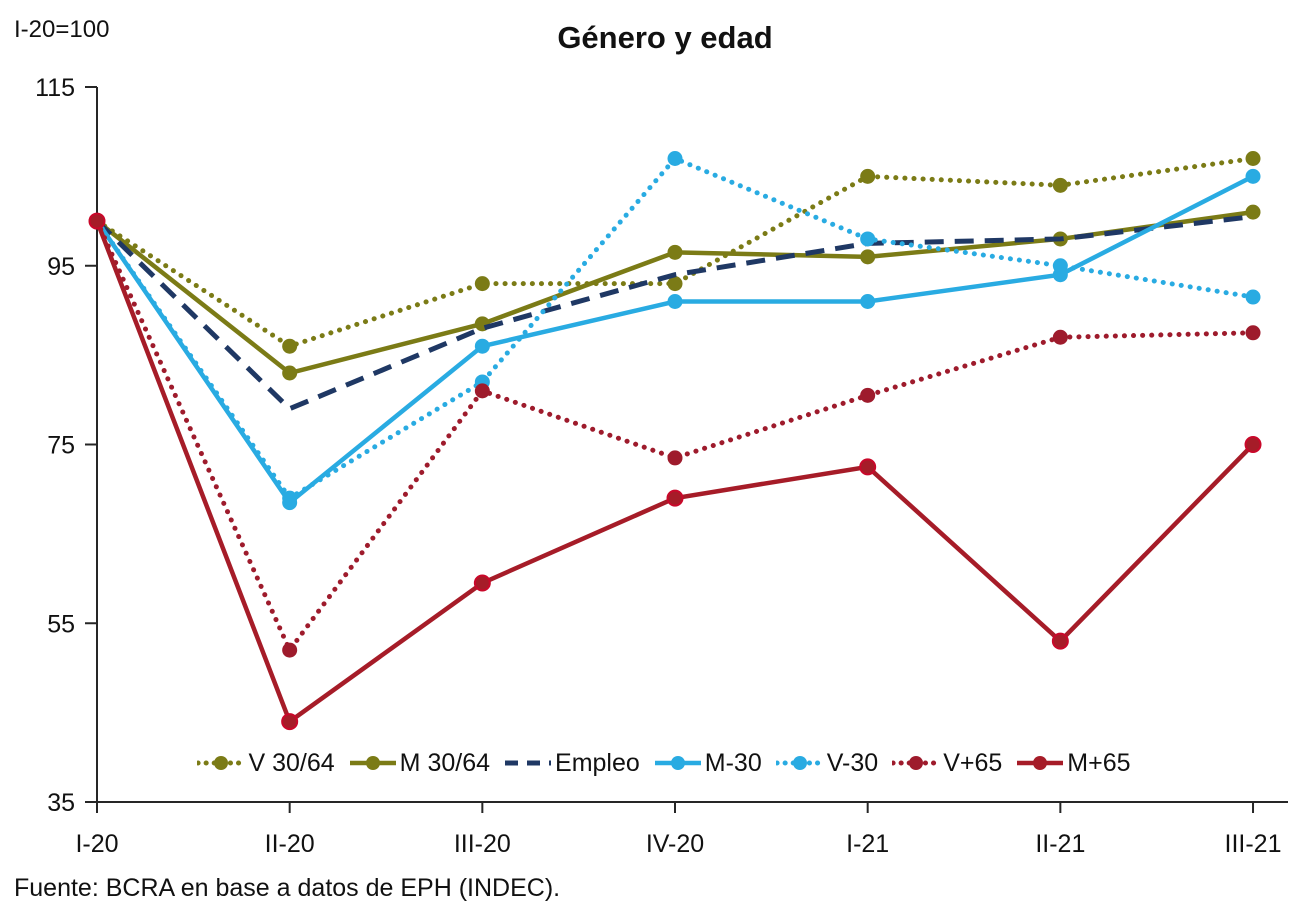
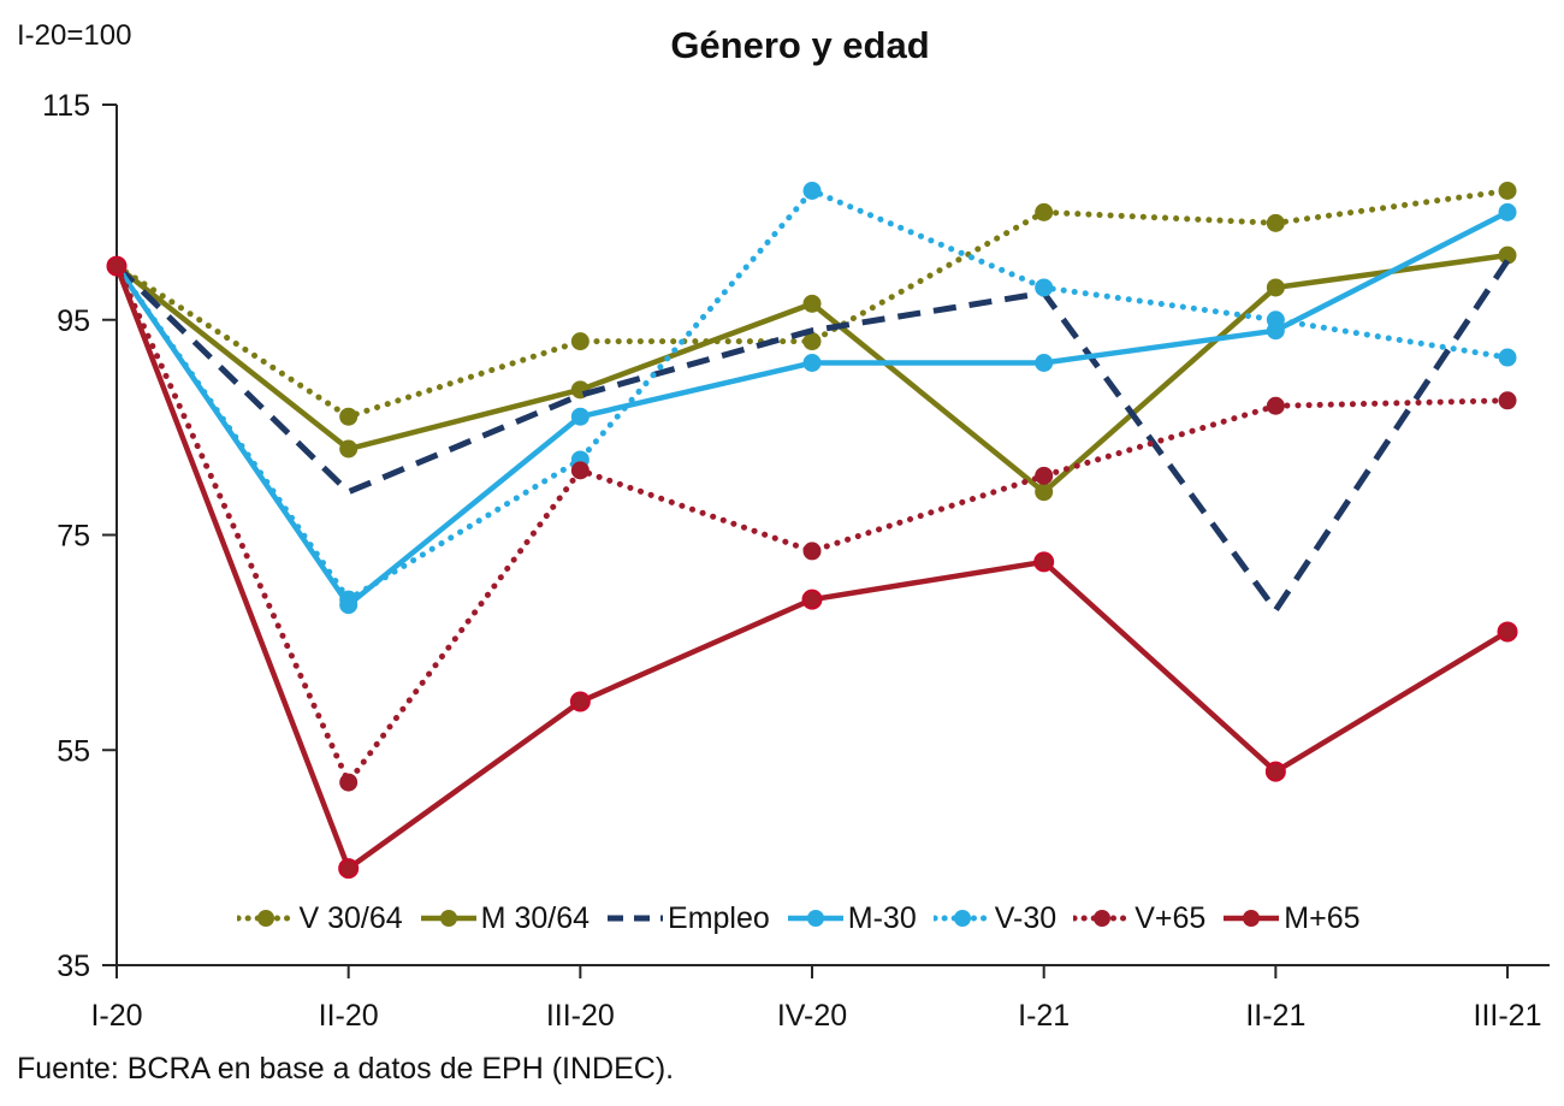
M 30/64/I-21: 96 -> 79
Empleo/II-21: 98 -> 68
M+65/III-21: 75 -> 66
